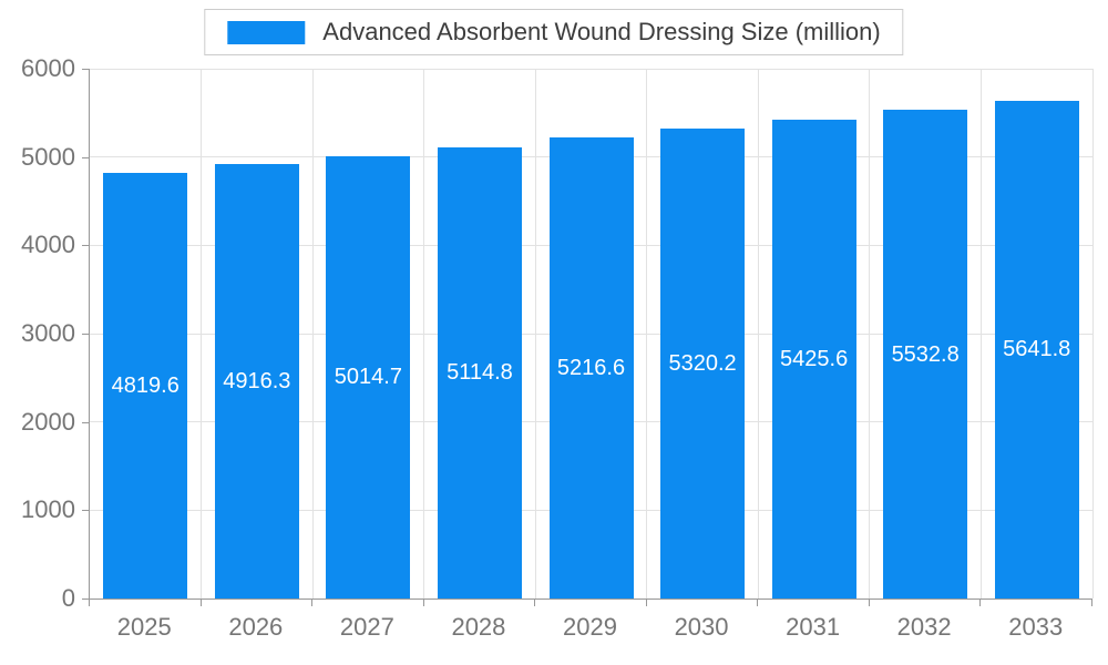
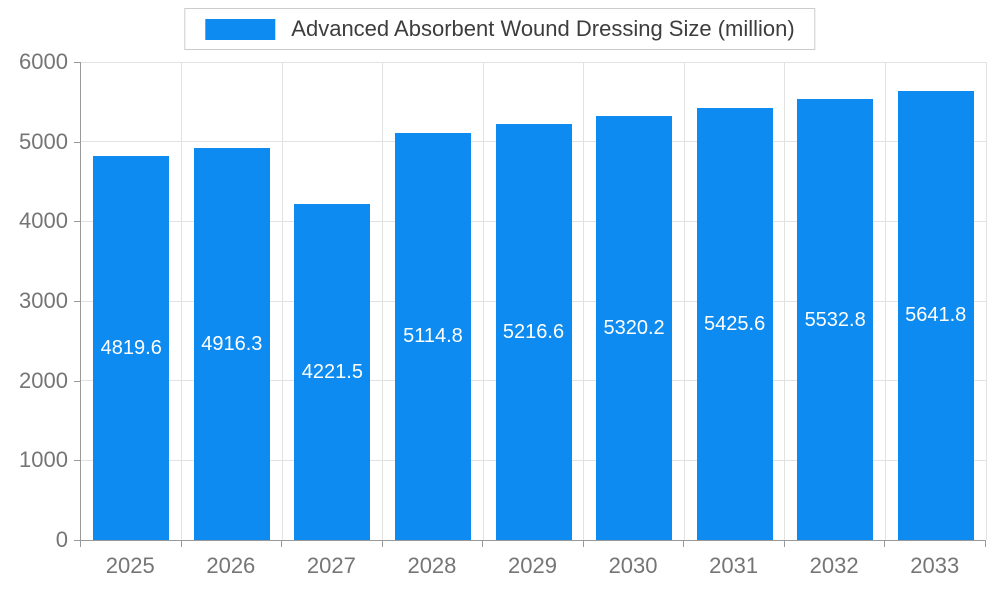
2027: 5014.7 -> 4221.5
